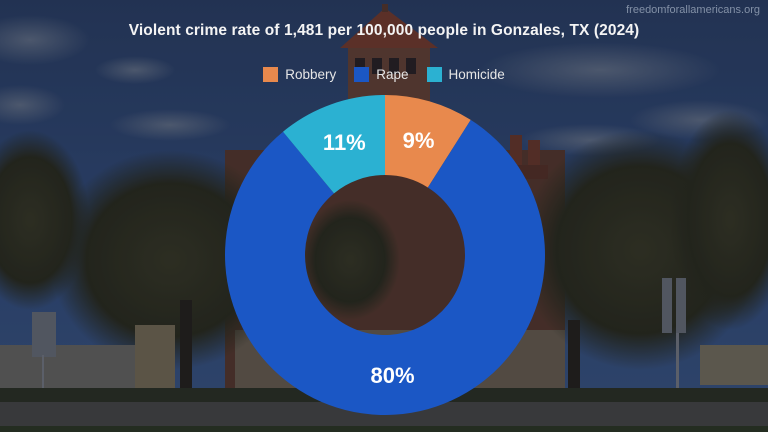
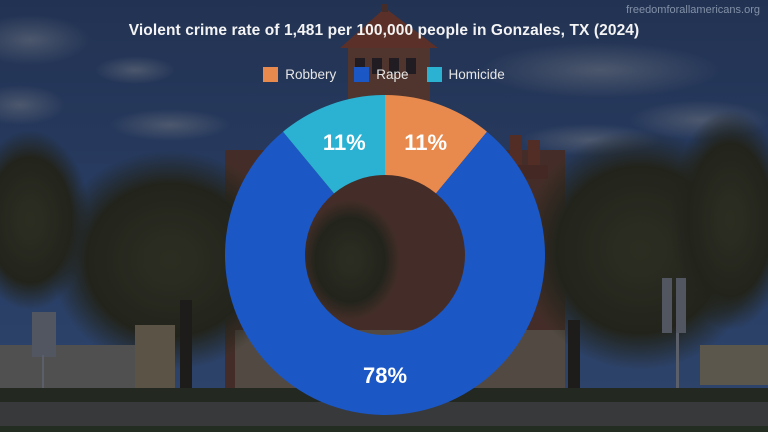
Robbery: 9% -> 11%
Rape: 80% -> 78%
